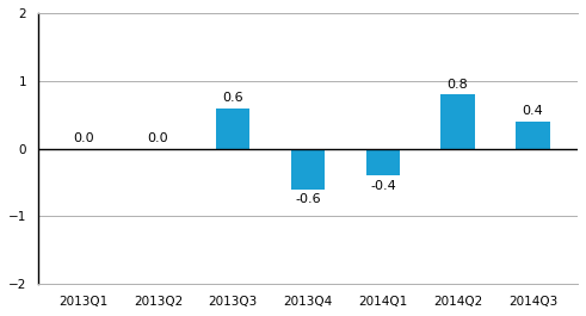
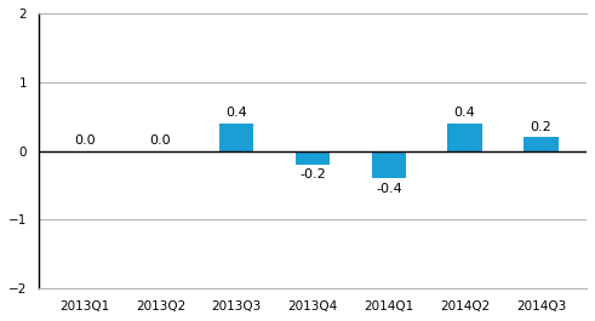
2013Q3: 0.6 -> 0.4
2013Q4: -0.6 -> -0.2
2014Q2: 0.8 -> 0.4
2014Q3: 0.4 -> 0.2
